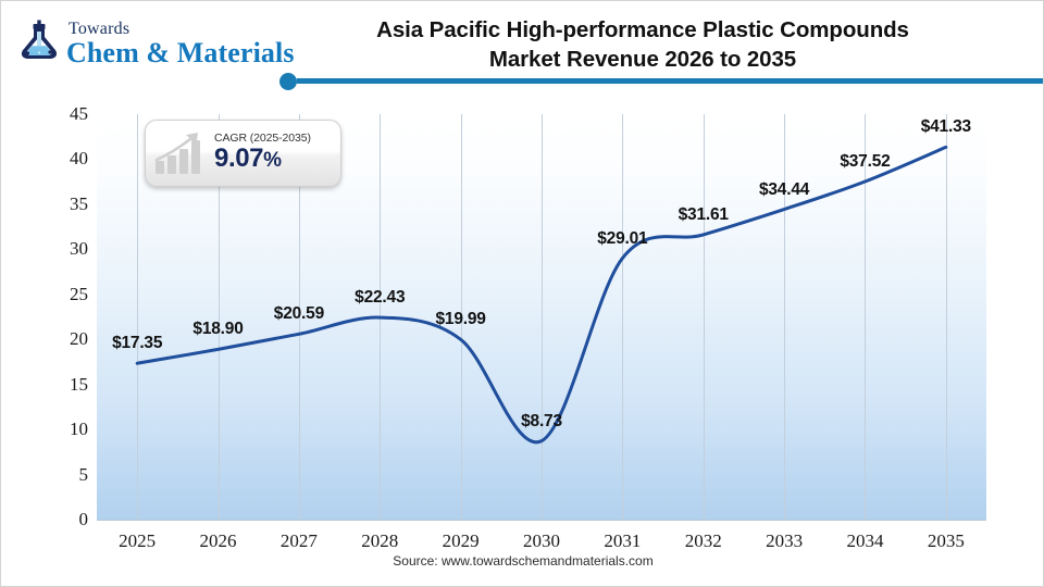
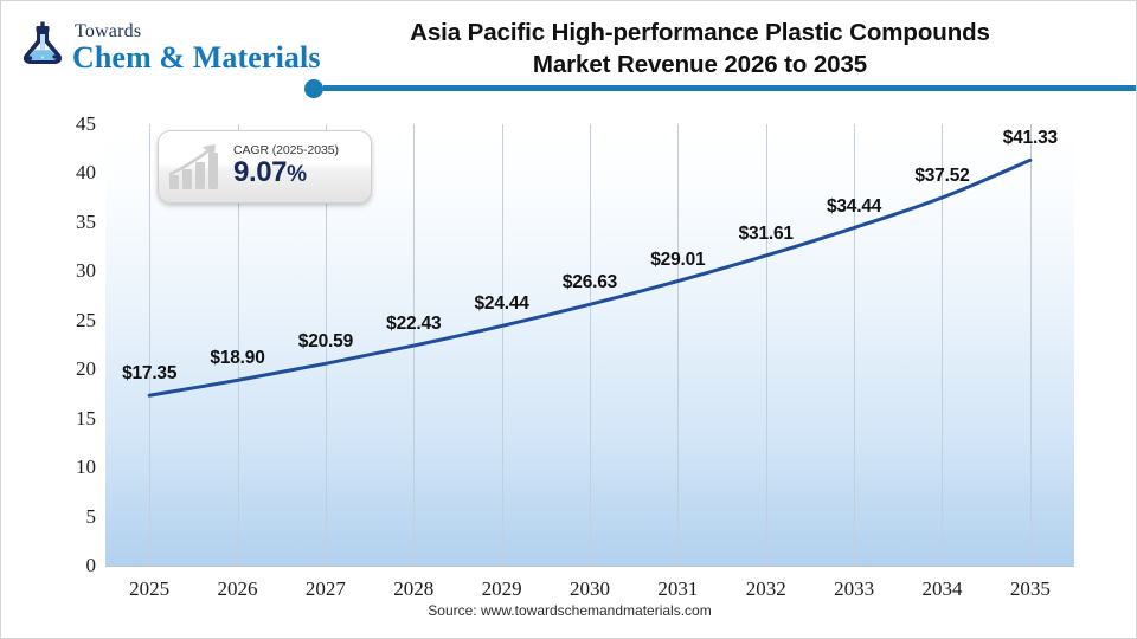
2029: $19.99 -> $24.44
2030: $8.73 -> $26.63
